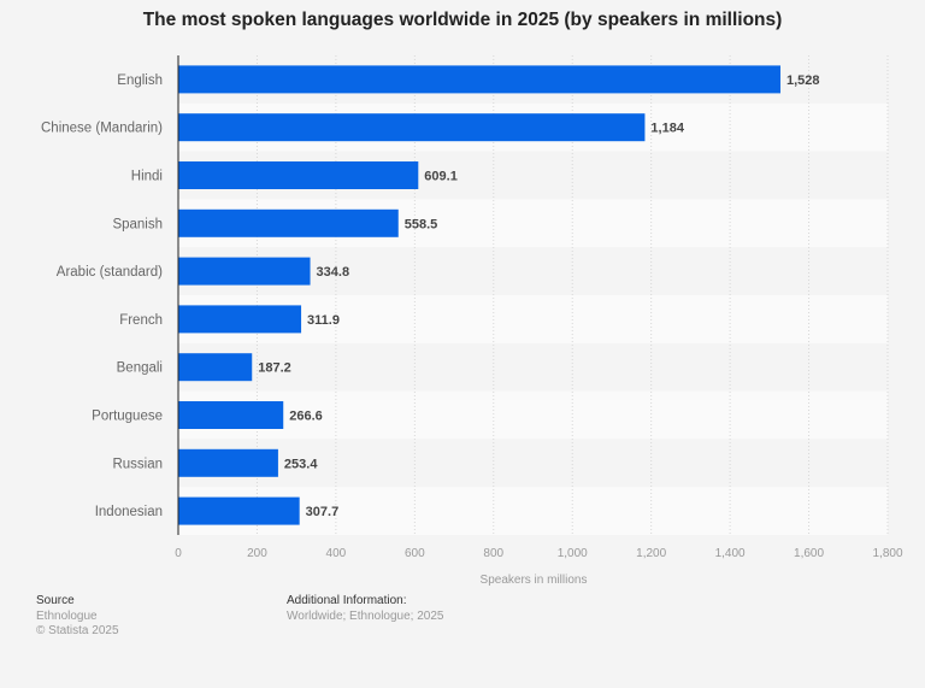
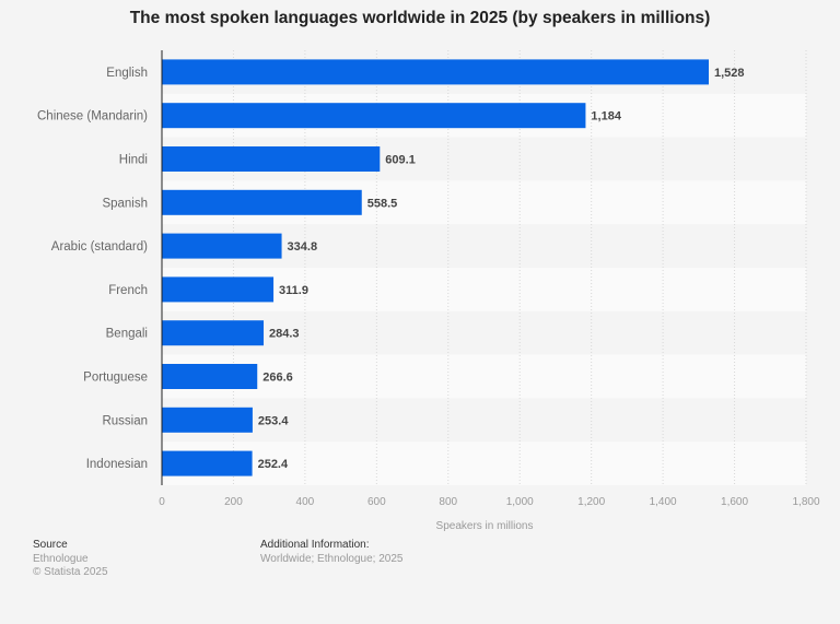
Bengali: 187.2 -> 284.3
Indonesian: 307.7 -> 252.4
